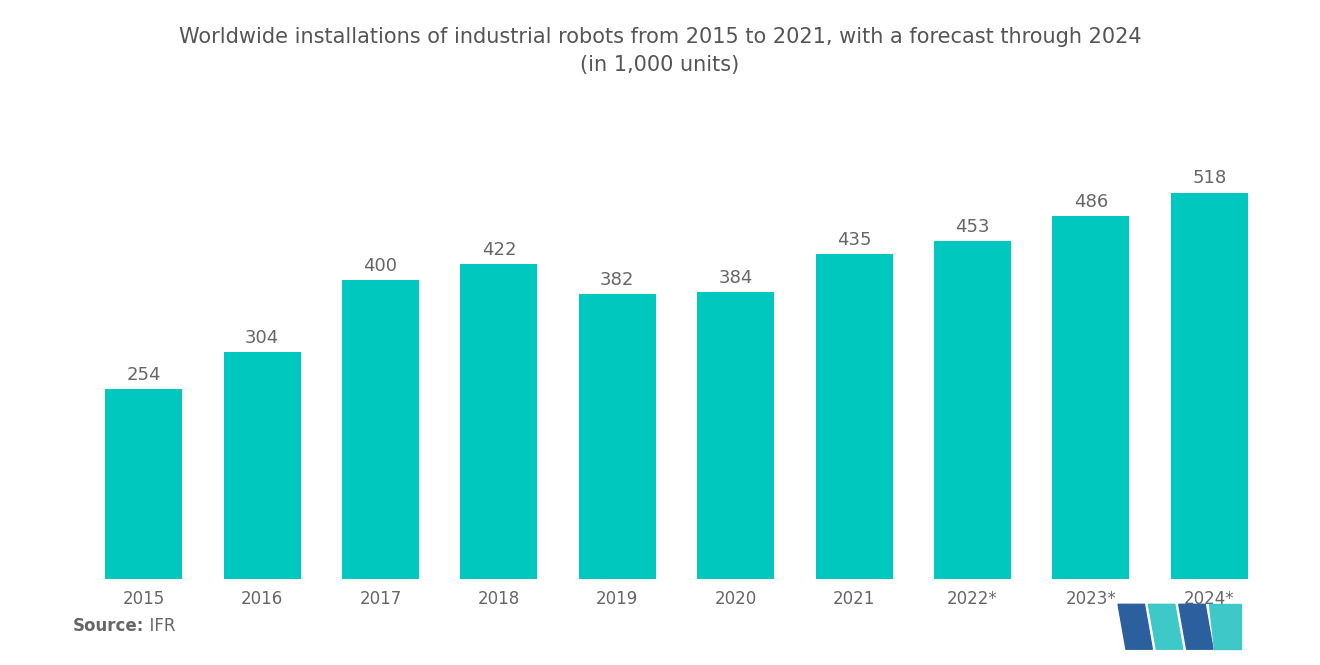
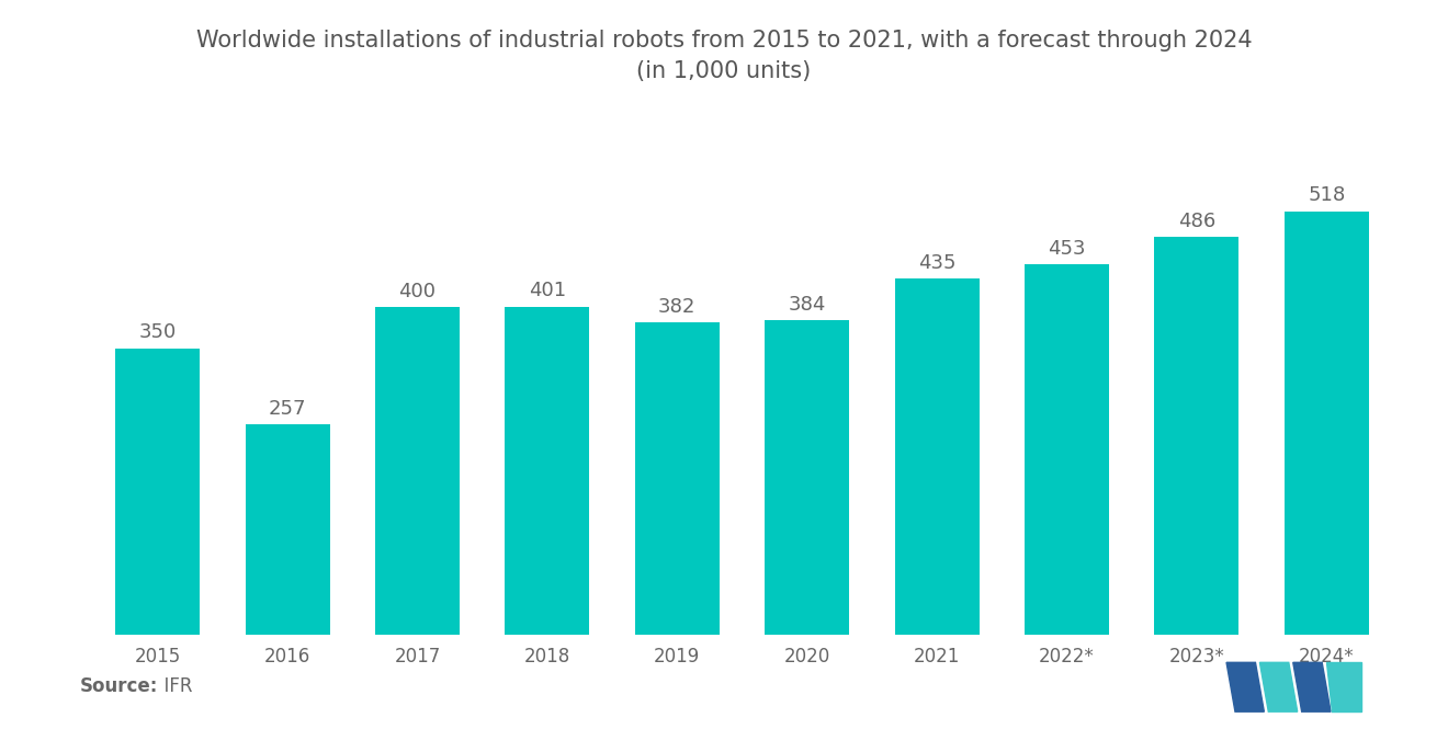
2015: 254 -> 350
2016: 304 -> 257
2018: 422 -> 401
